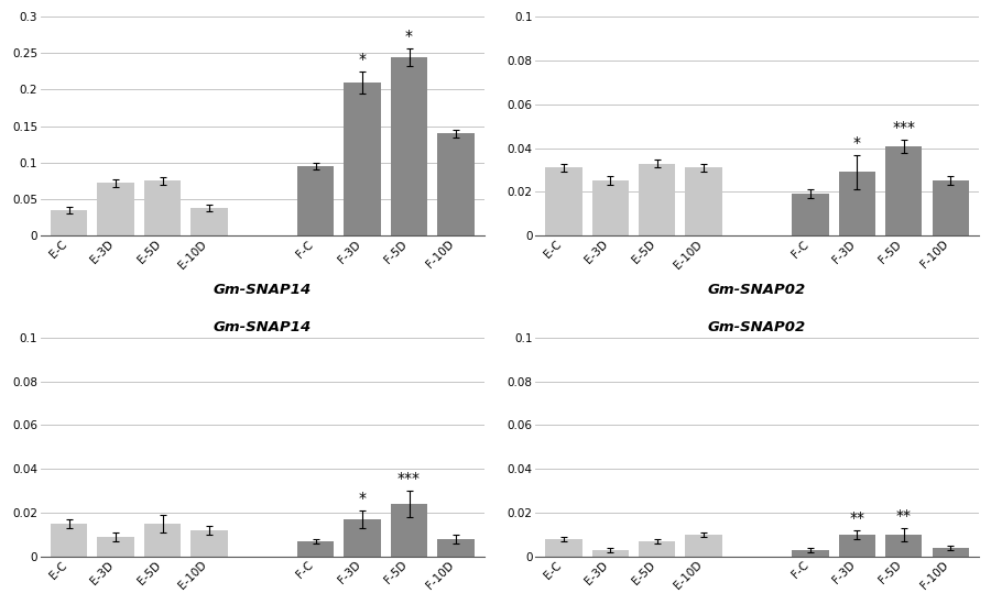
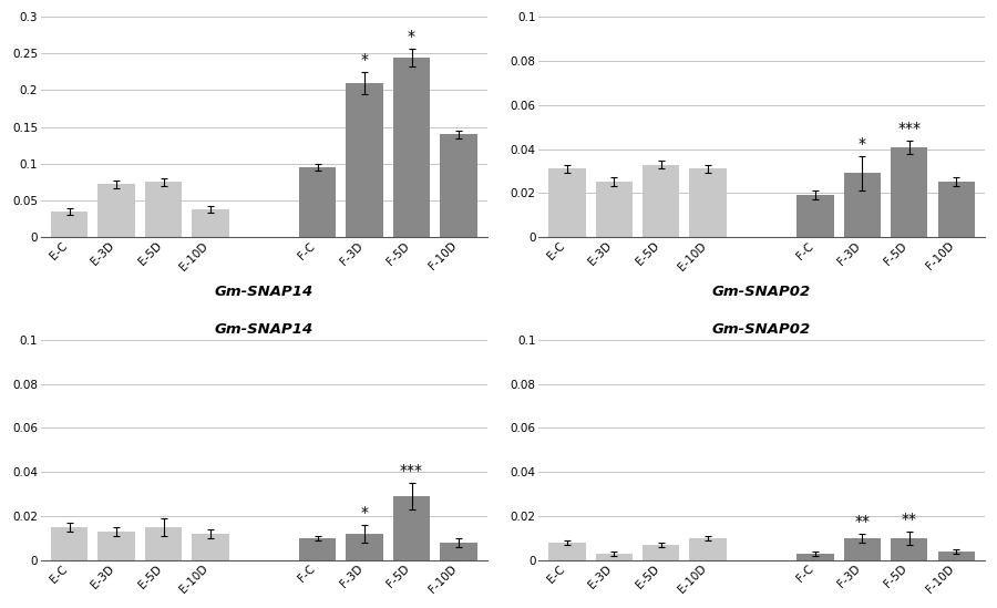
Gm-SNAP14/E-3D: 0.009 -> 0.013
Gm-SNAP14/F-C: 0.007 -> 0.010
Gm-SNAP14/F-3D: 0.017 -> 0.012
Gm-SNAP14/F-5D: 0.024 -> 0.029
